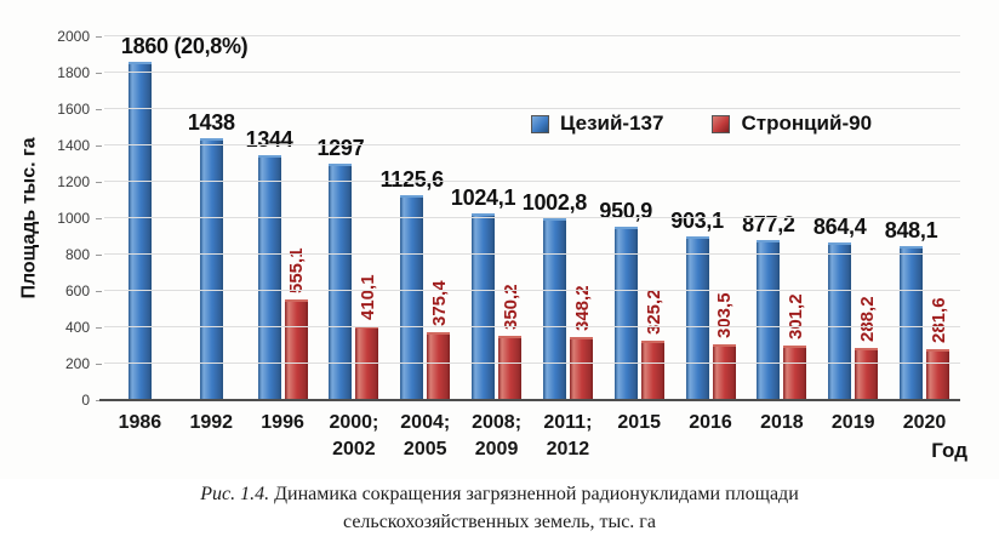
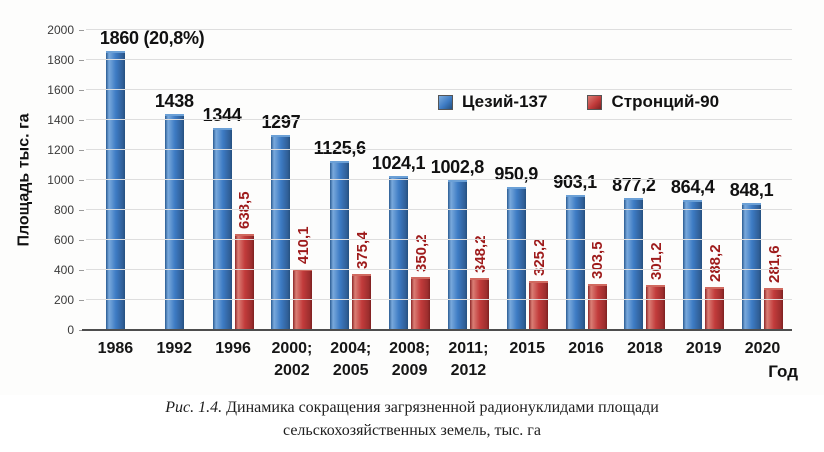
Стронций-90/1996: 555,1 -> 638,5
